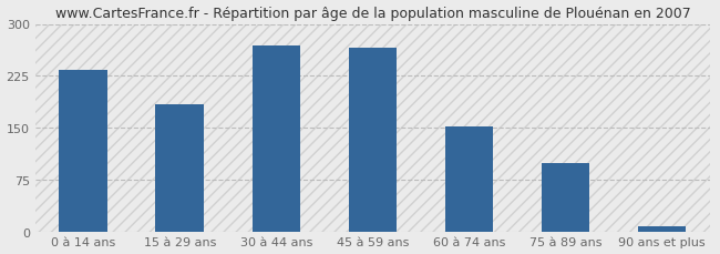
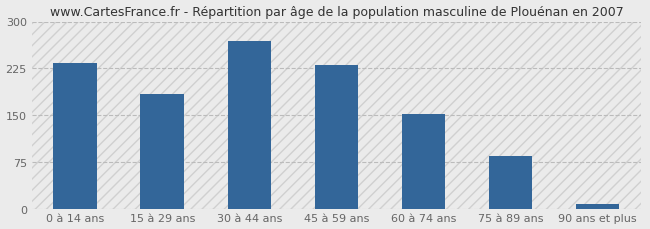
45 à 59 ans: 265 -> 230
75 à 89 ans: 98 -> 84
